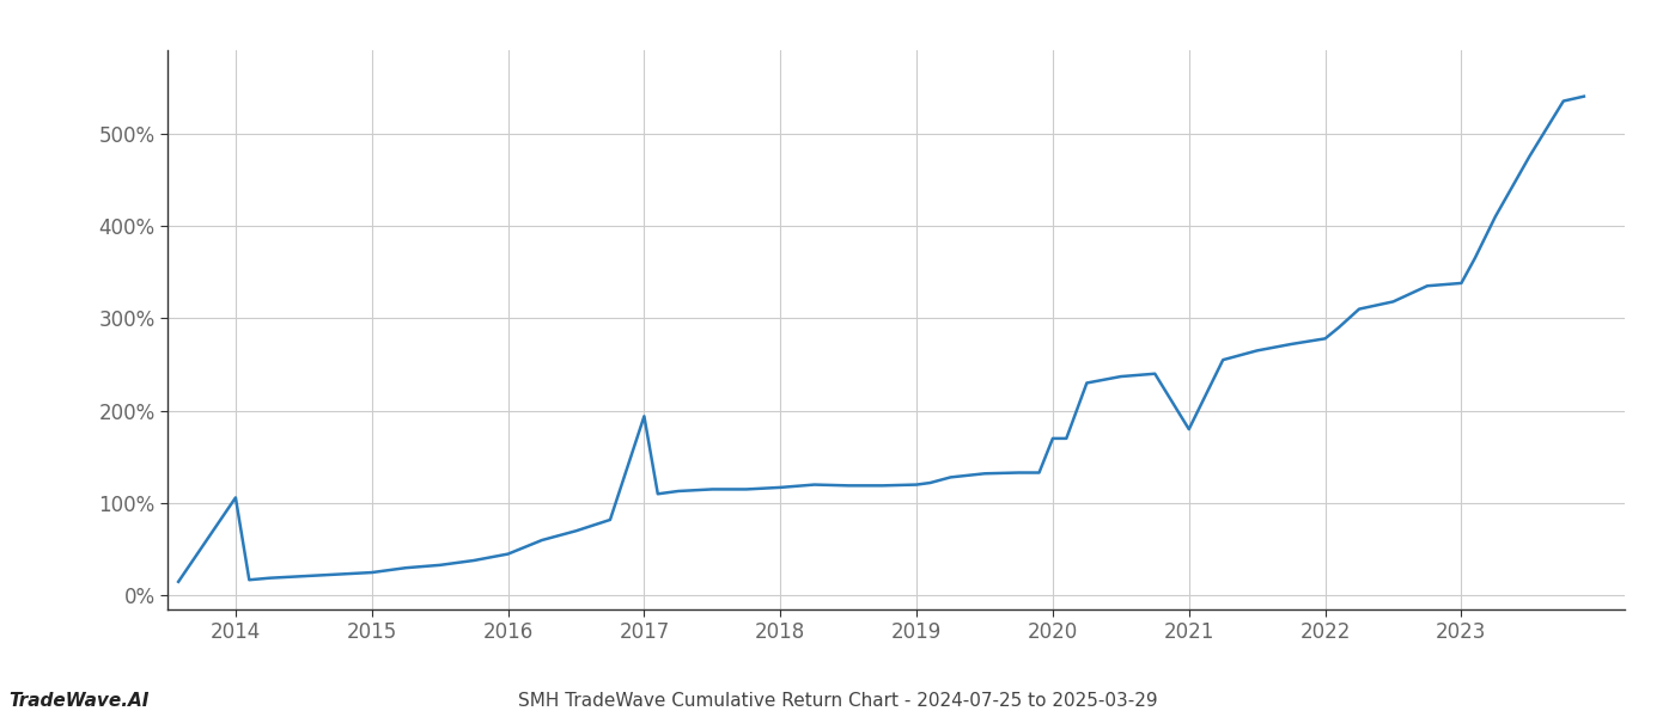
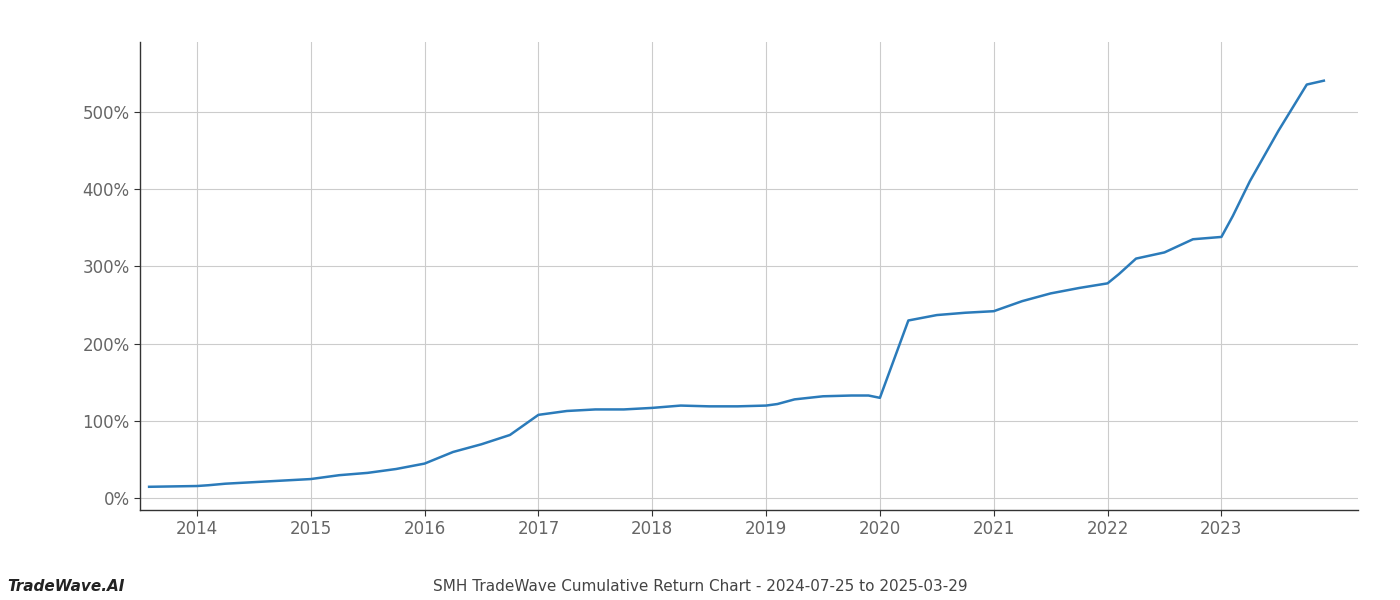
2014: 106% -> 16%
2017: 194% -> 108%
2020: 170% -> 130%
2021: 180% -> 242%
